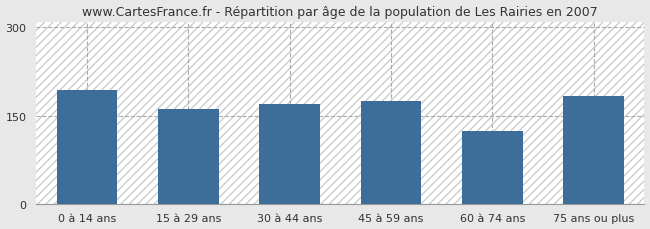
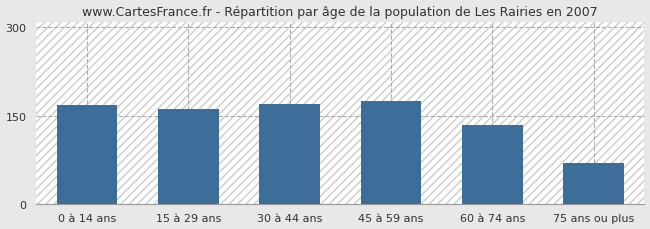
0 à 14 ans: 194 -> 168
60 à 74 ans: 124 -> 134
75 ans ou plus: 184 -> 70
